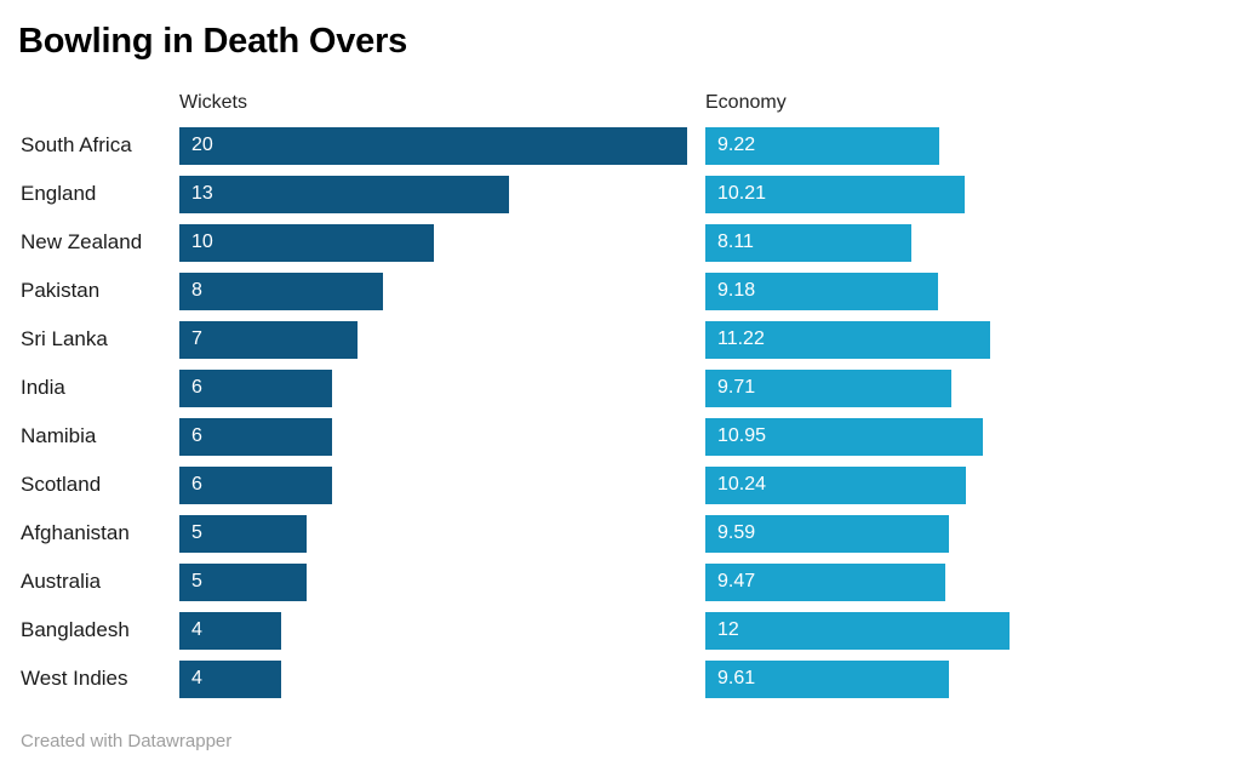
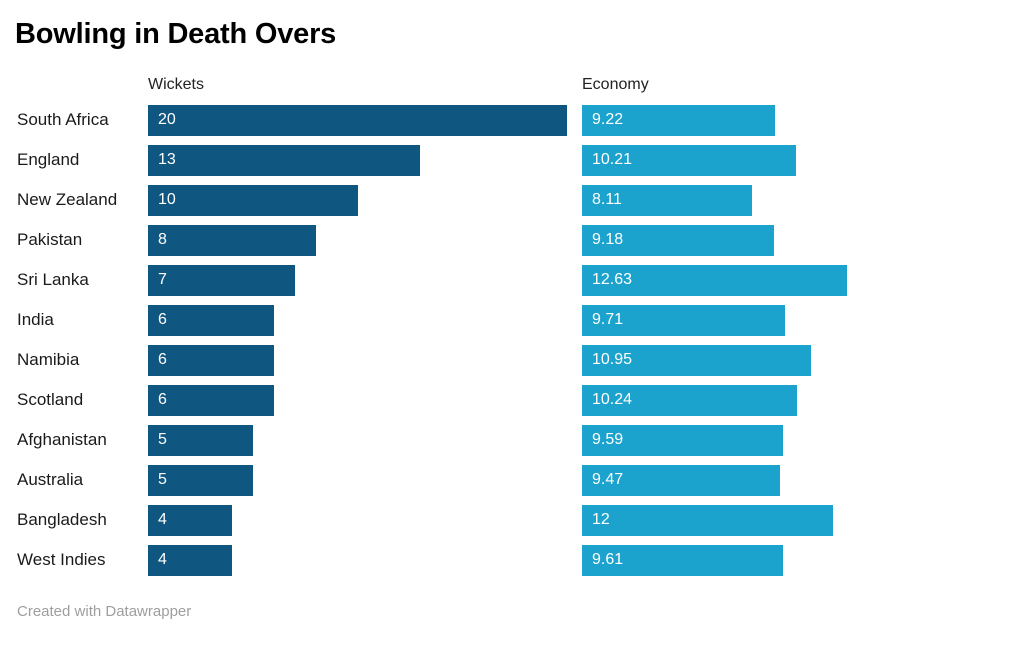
Economy/Sri Lanka: 11.22 -> 12.63
